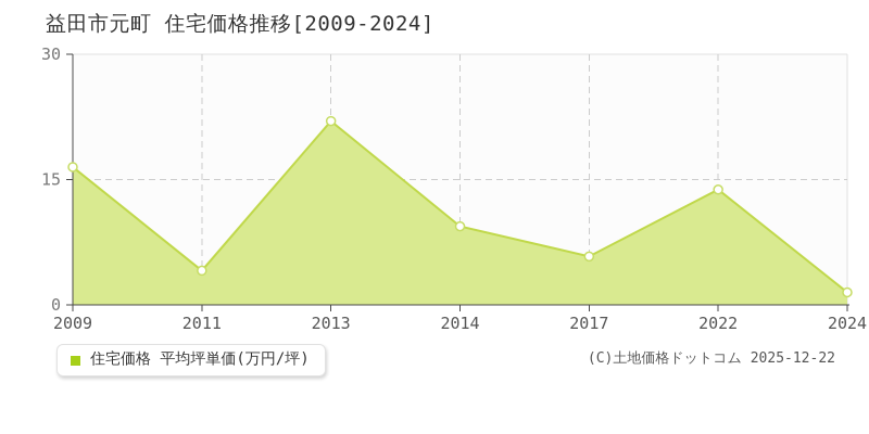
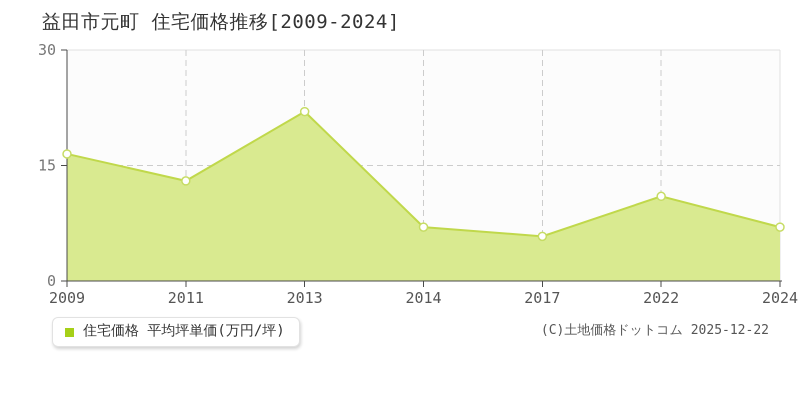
2011: 4 -> 13
2014: 9 -> 7
2022: 14 -> 11
2024: 2 -> 7
